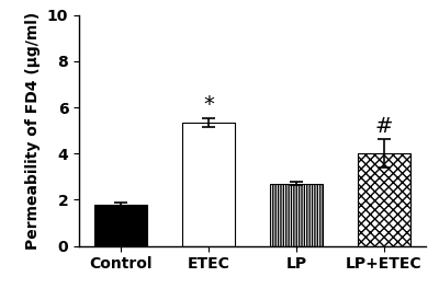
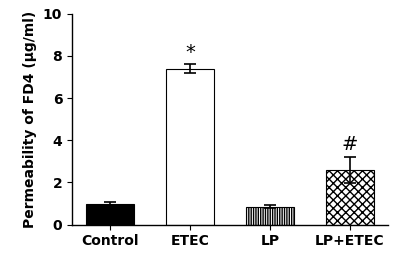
Control: 1.80 -> 1.00
ETEC: 5.35 -> 7.40
LP: 2.70 -> 0.85
LP+ETEC: 4.00 -> 2.60
